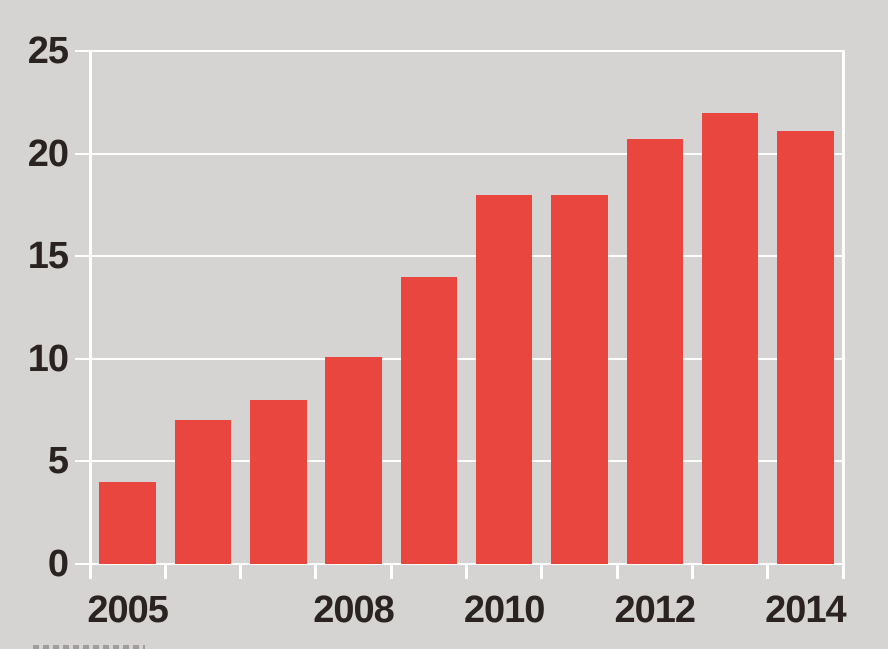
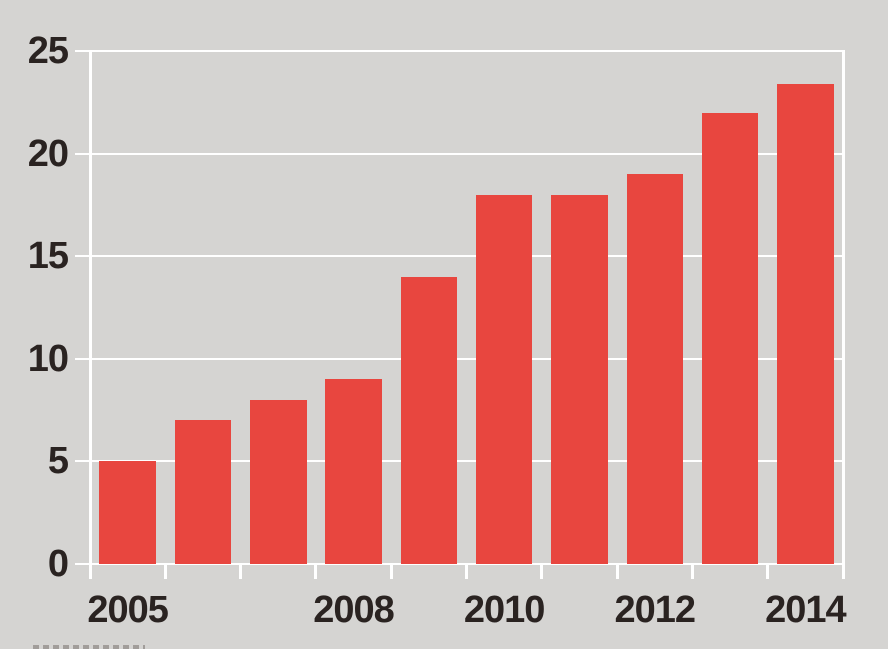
2005: 4.0 -> 5.0
2008: 10.1 -> 9.0
2012: 20.7 -> 19.0
2014: 21.1 -> 23.4
